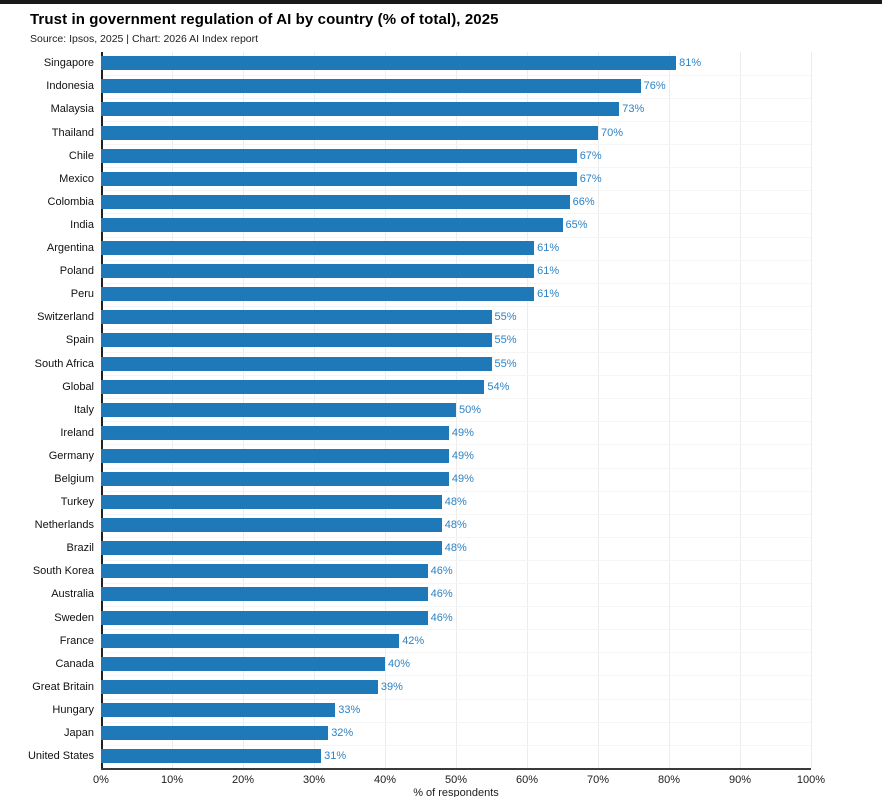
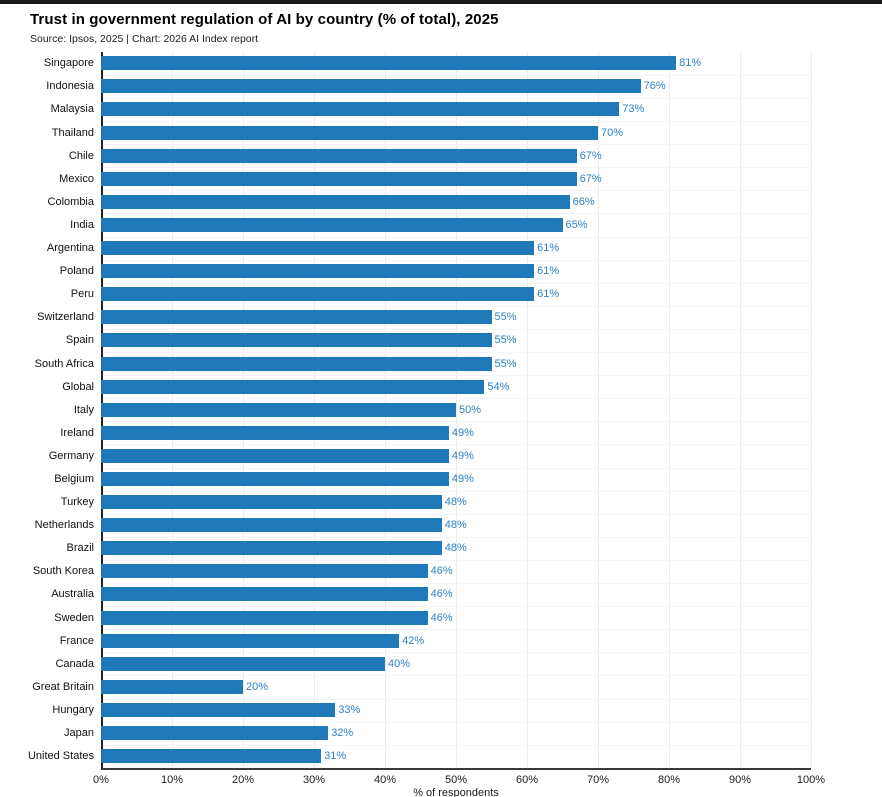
Great Britain: 39% -> 20%
